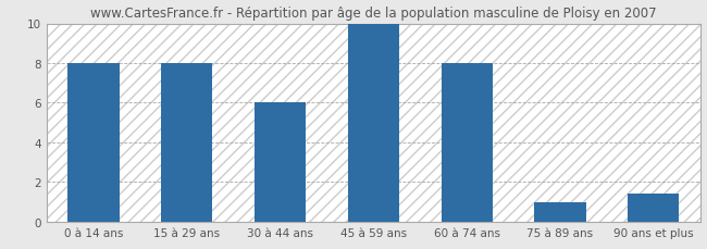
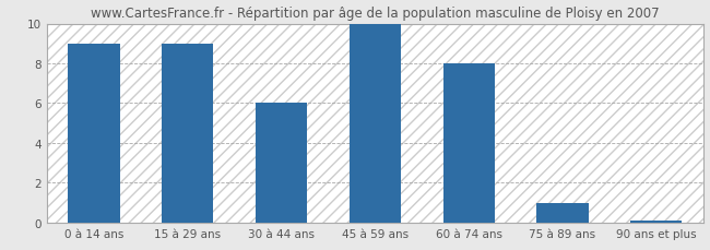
0 à 14 ans: 8.0 -> 9.0
15 à 29 ans: 8.0 -> 9.0
90 ans et plus: 1.4 -> 0.1
